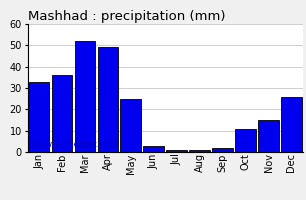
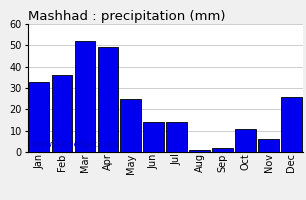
Jun: 3 -> 14
Jul: 1 -> 14
Nov: 15 -> 6
